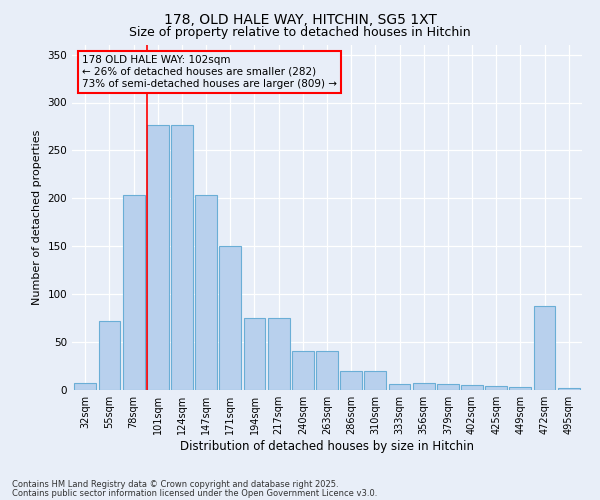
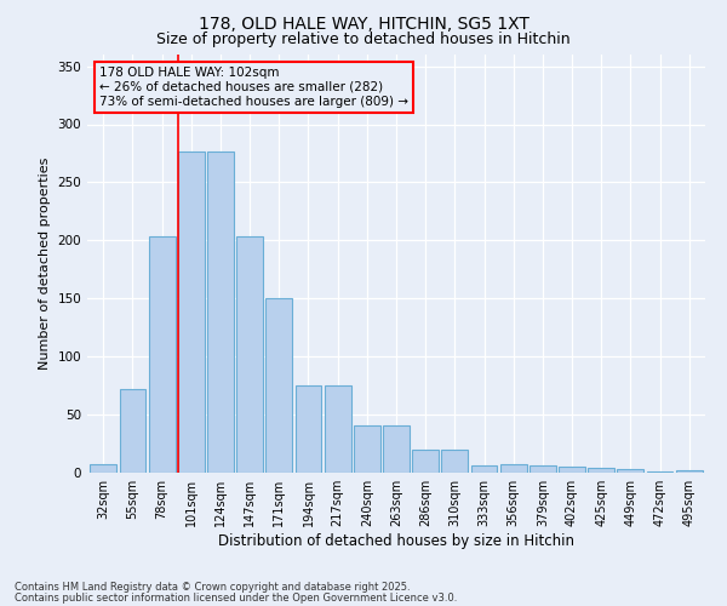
472sqm: 88 -> 1
